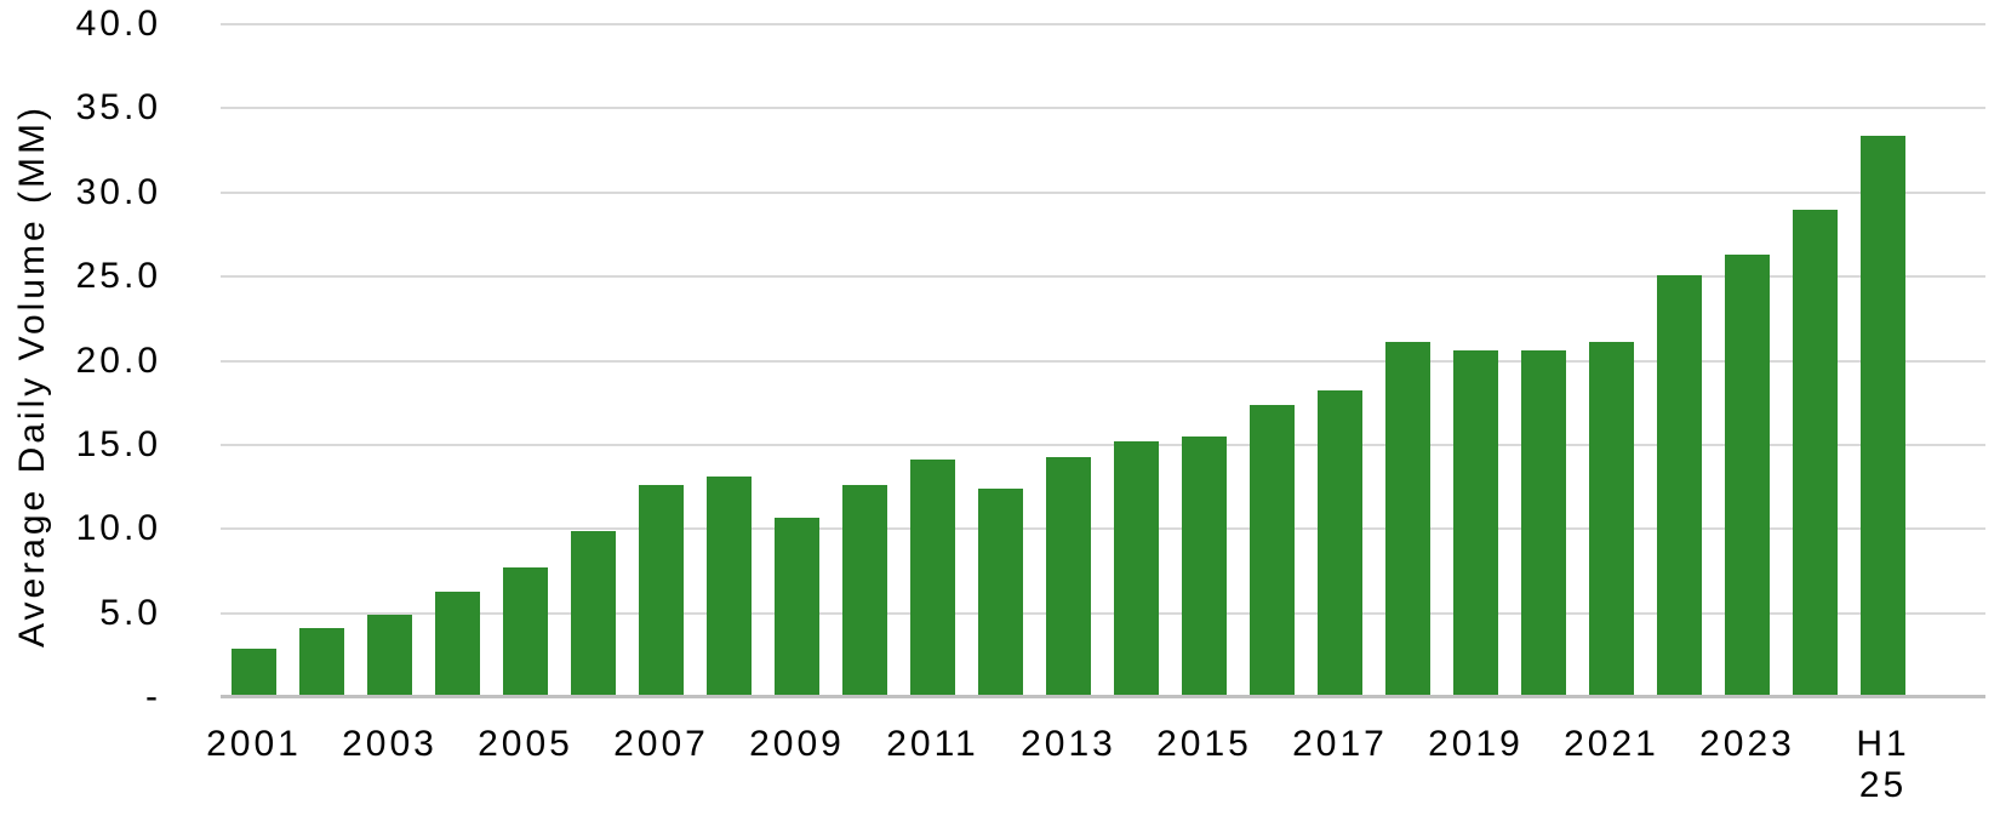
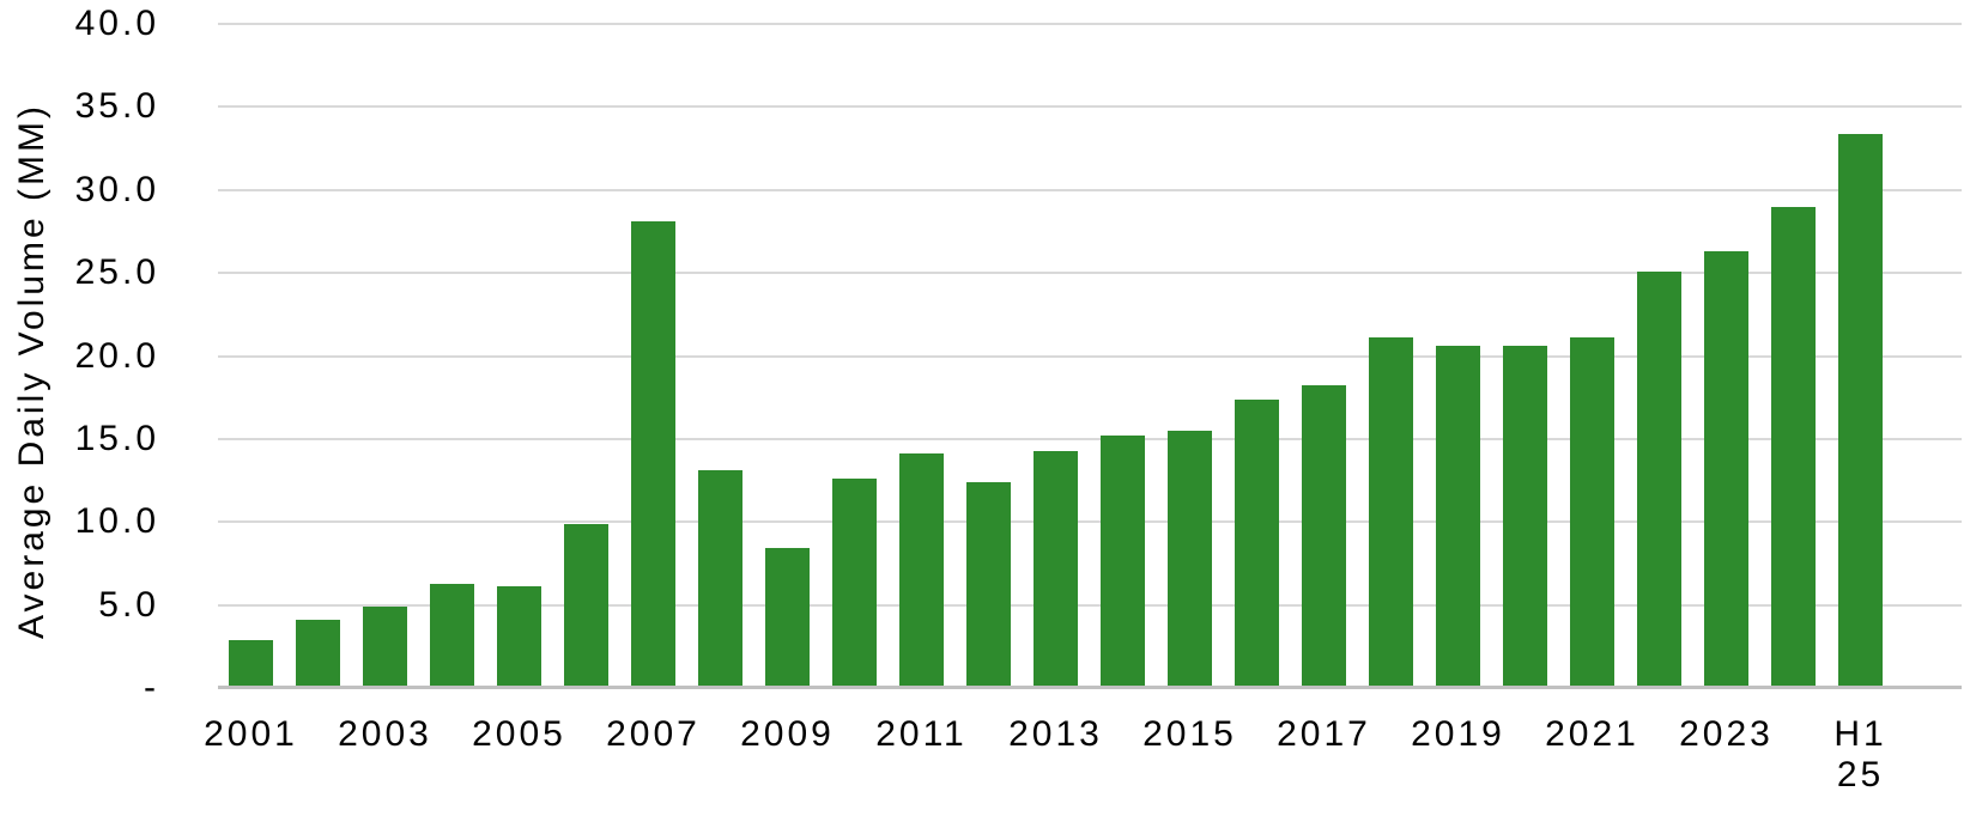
2005: 7.7 -> 6.1
2007: 12.6 -> 28.1
2009: 10.7 -> 8.4
